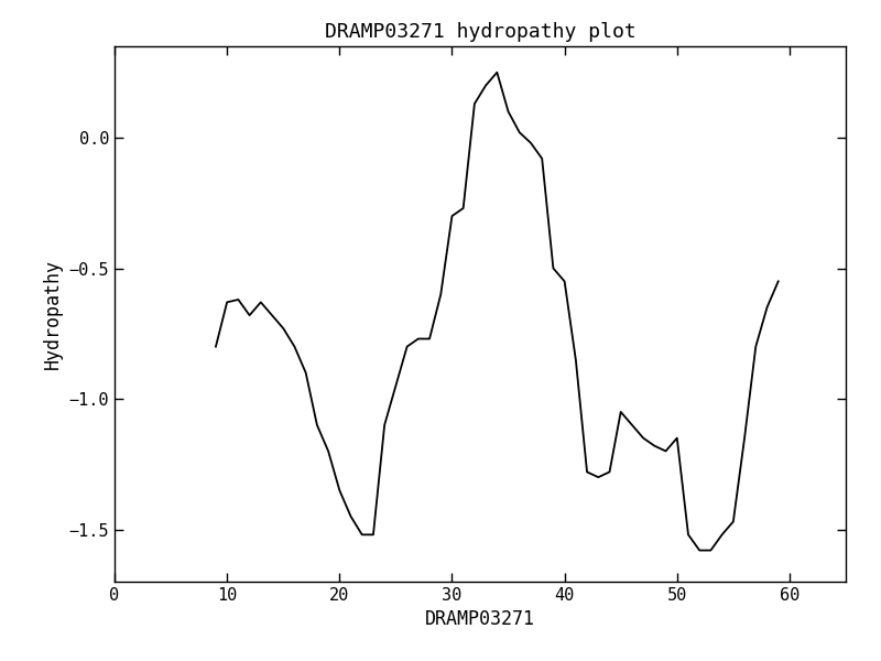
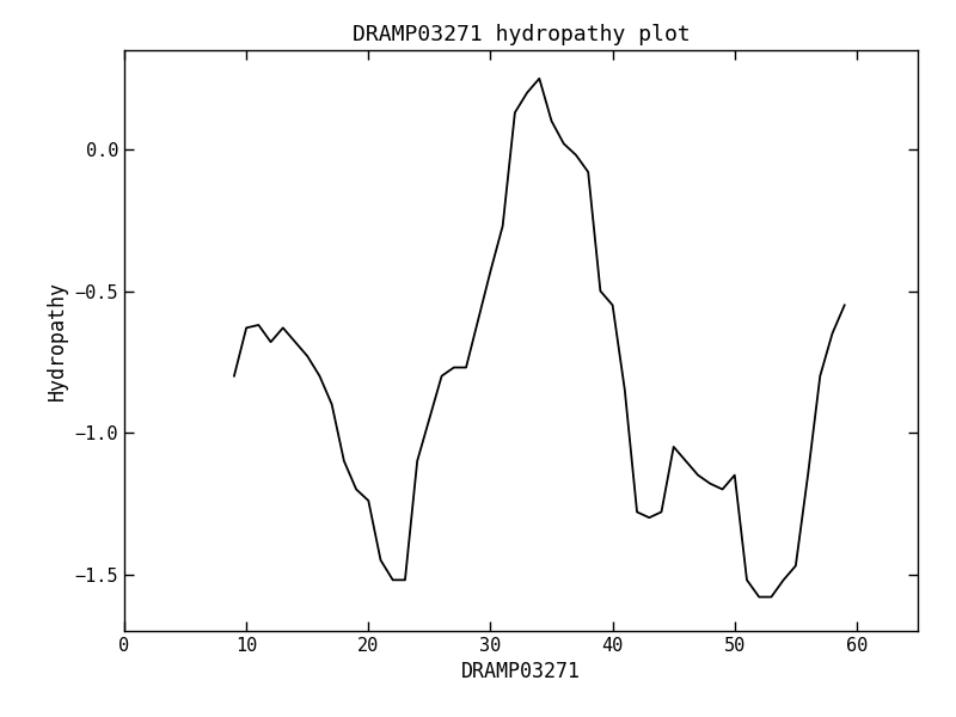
20: -1.35 -> -1.24
30: -0.30 -> -0.43
